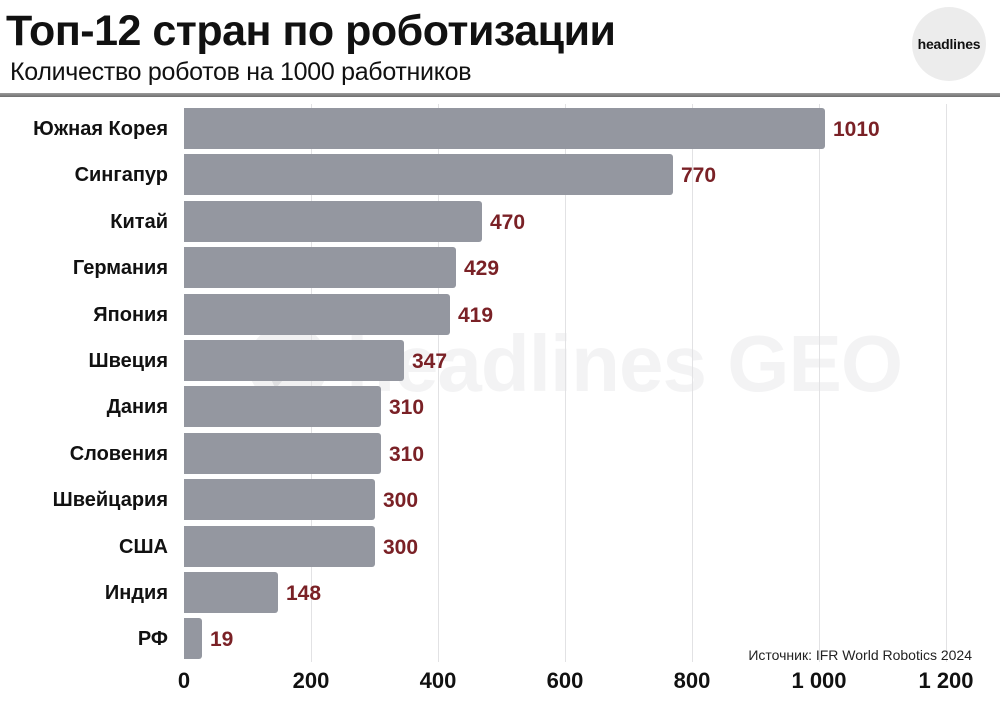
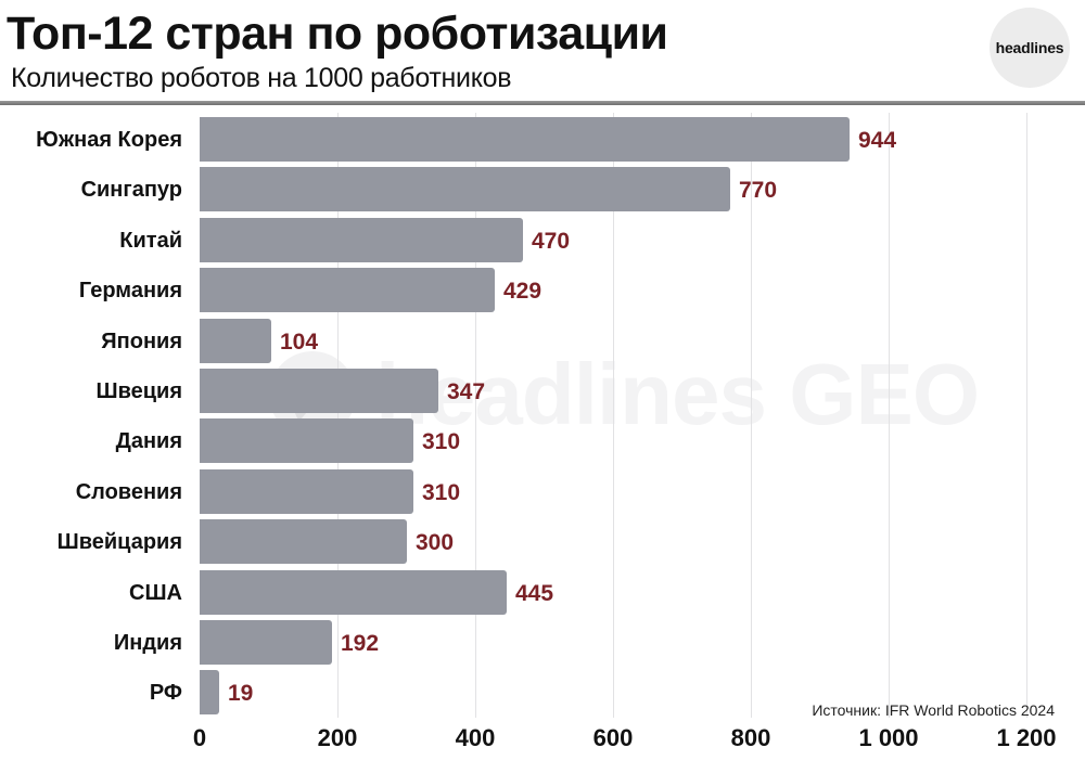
Южная Корея: 1010 -> 944
Япония: 419 -> 104
США: 300 -> 445
Индия: 148 -> 192
